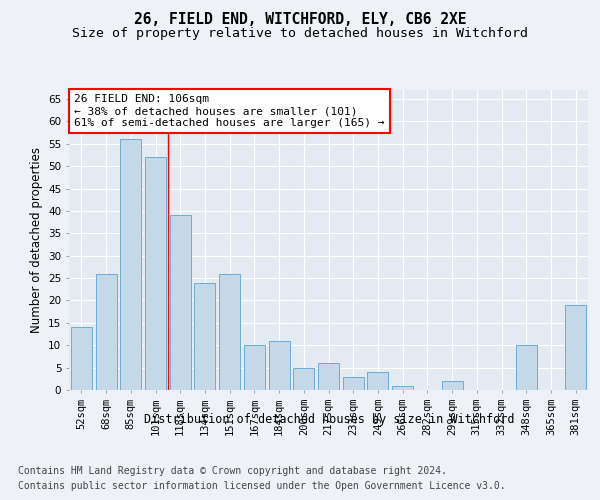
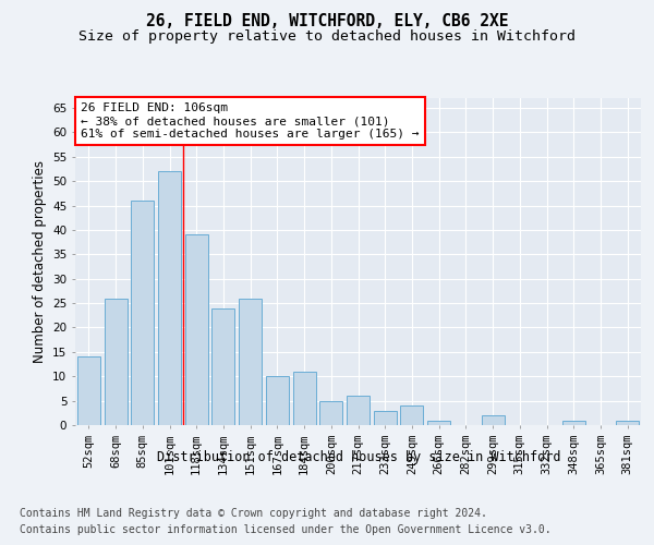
85sqm: 56 -> 46
348sqm: 10 -> 1
381sqm: 19 -> 1
